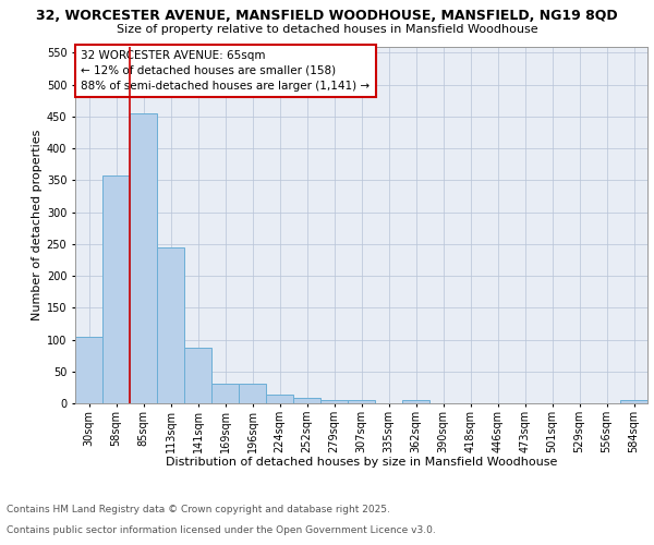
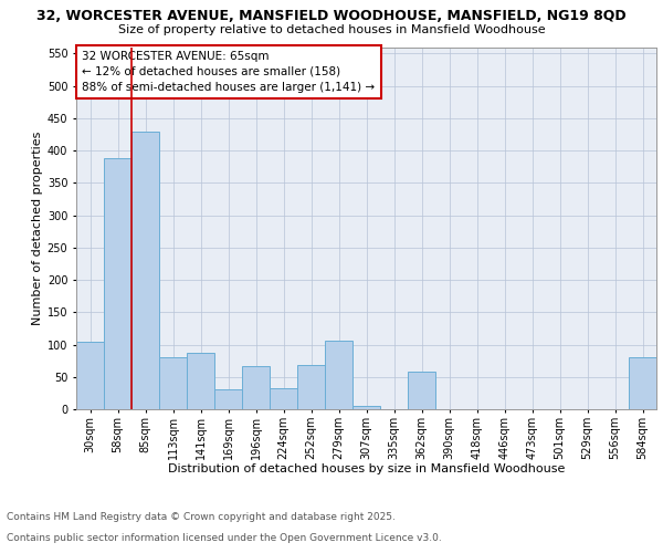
58sqm: 357 -> 388
85sqm: 455 -> 430
113sqm: 245 -> 80
196sqm: 31 -> 66
224sqm: 13 -> 32
252sqm: 9 -> 68
279sqm: 5 -> 106
362sqm: 5 -> 58
584sqm: 5 -> 80
